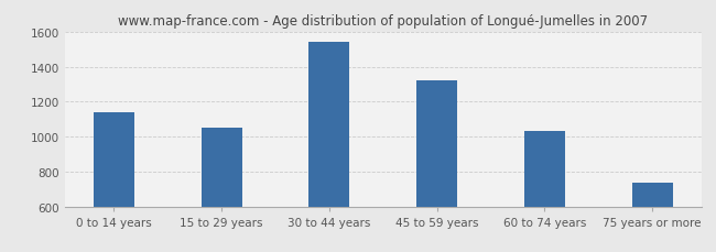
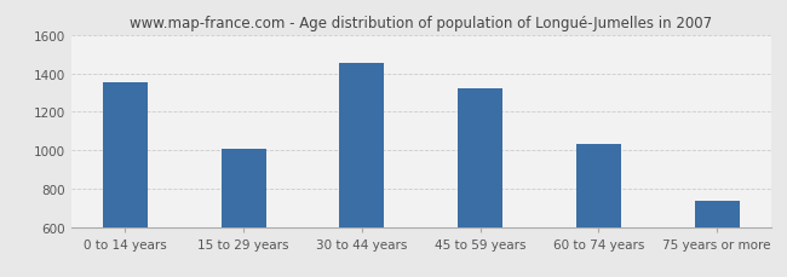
0 to 14 years: 1140 -> 1360
15 to 29 years: 1050 -> 1000
30 to 44 years: 1540 -> 1460
